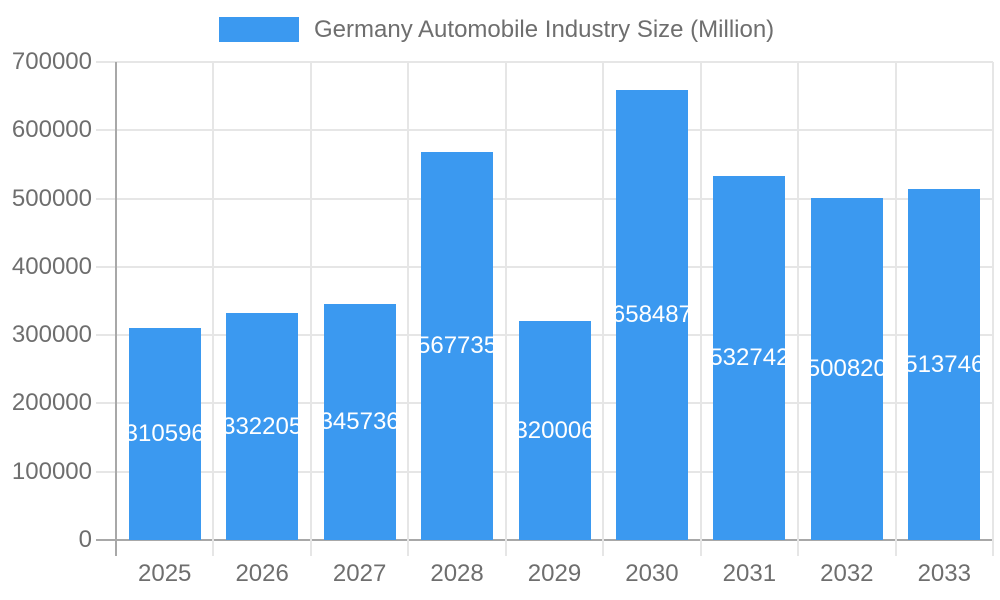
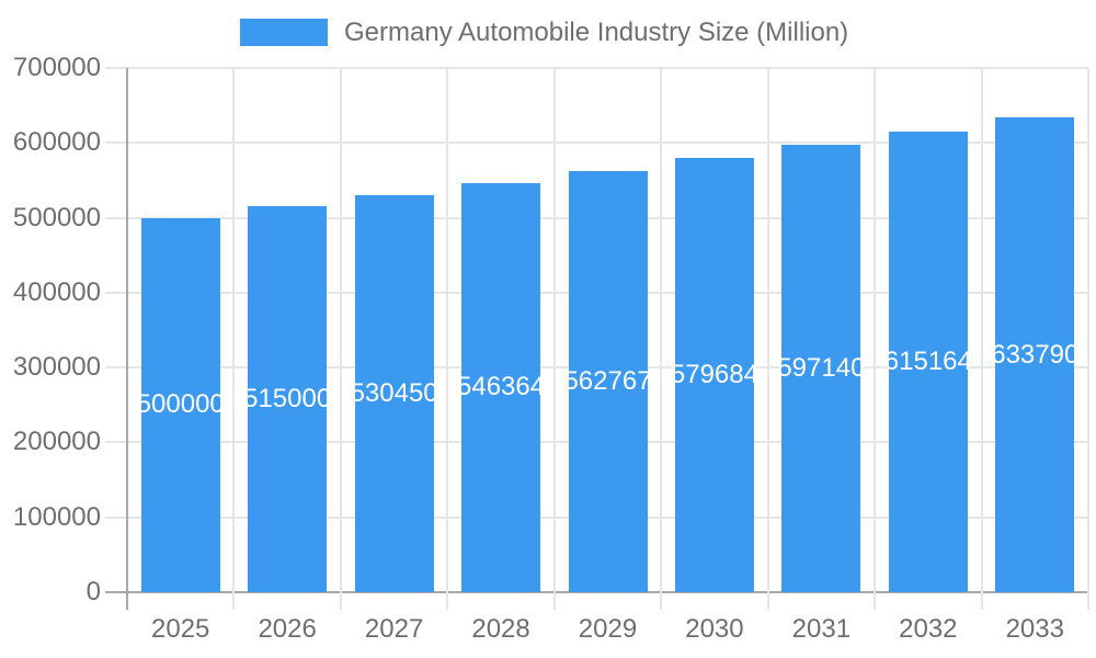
2025: 310596 -> 500000
2026: 332205 -> 515000
2027: 345736 -> 530450
2028: 567735 -> 546364
2029: 320006 -> 562767
2030: 658487 -> 579684
2031: 532742 -> 597140
2032: 500820 -> 615164
2033: 513746 -> 633790
